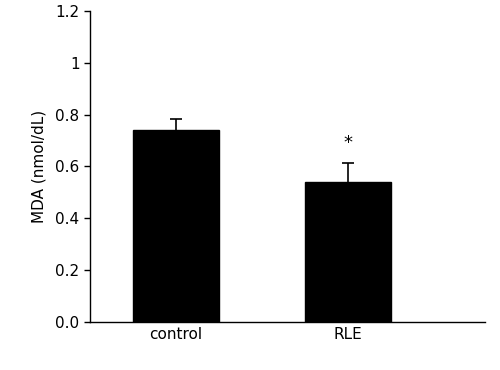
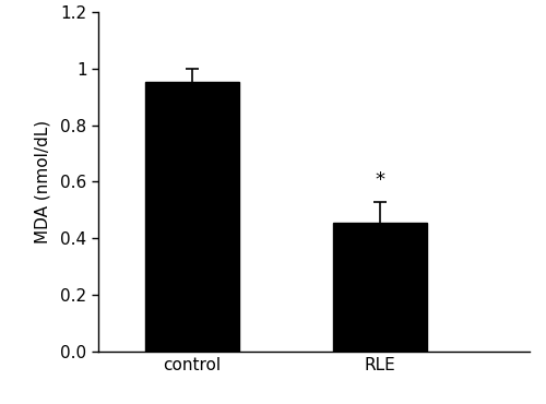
control: 0.740 -> 0.955
RLE: 0.540 -> 0.455
